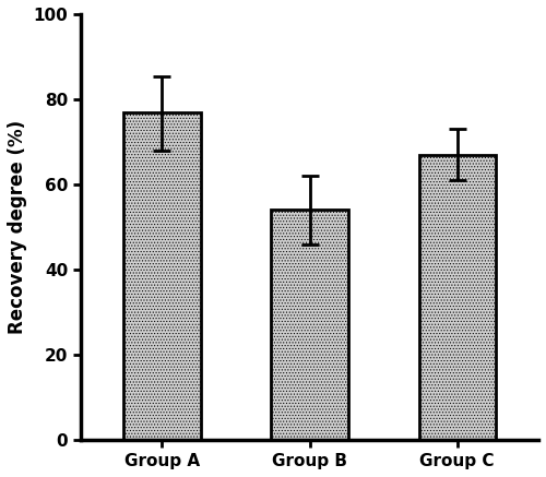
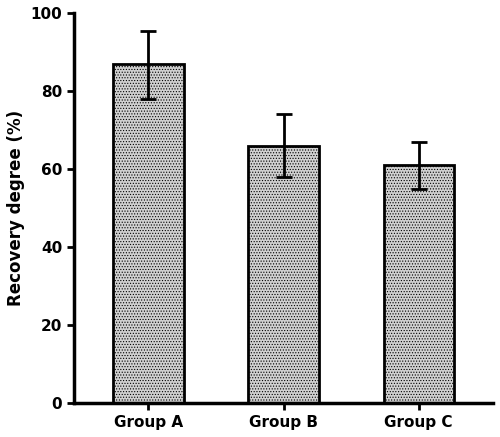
Group A: 77 -> 87
Group B: 54 -> 66
Group C: 67 -> 61
